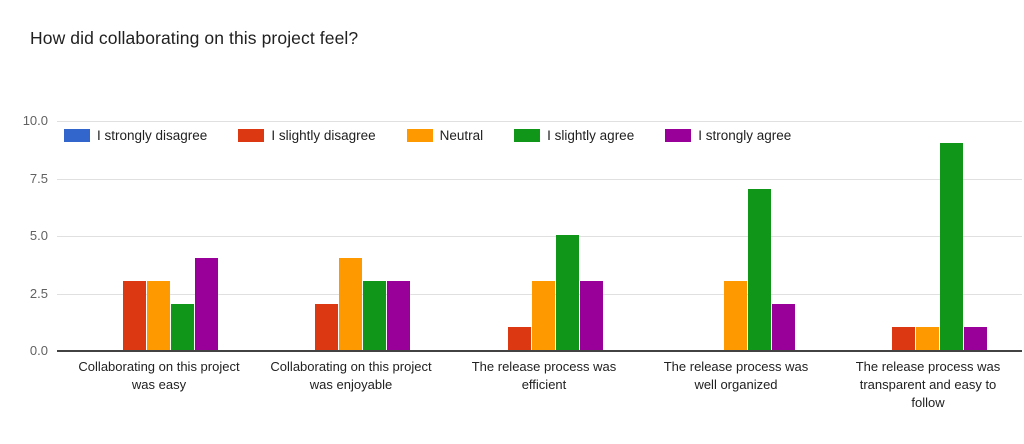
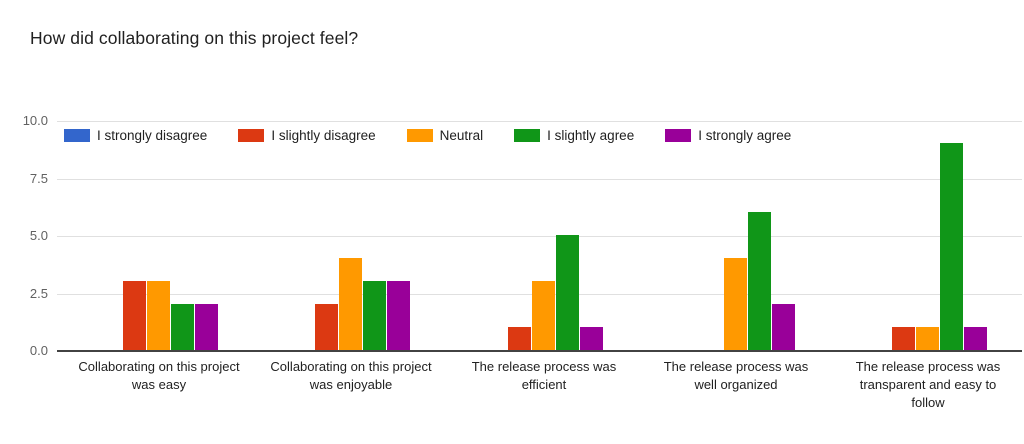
I strongly agree/Collaborating on this project was easy: 4 -> 2
I strongly agree/The release process was efficient: 3 -> 1
Neutral/The release process was well organized: 3 -> 4
I slightly agree/The release process was well organized: 7 -> 6
